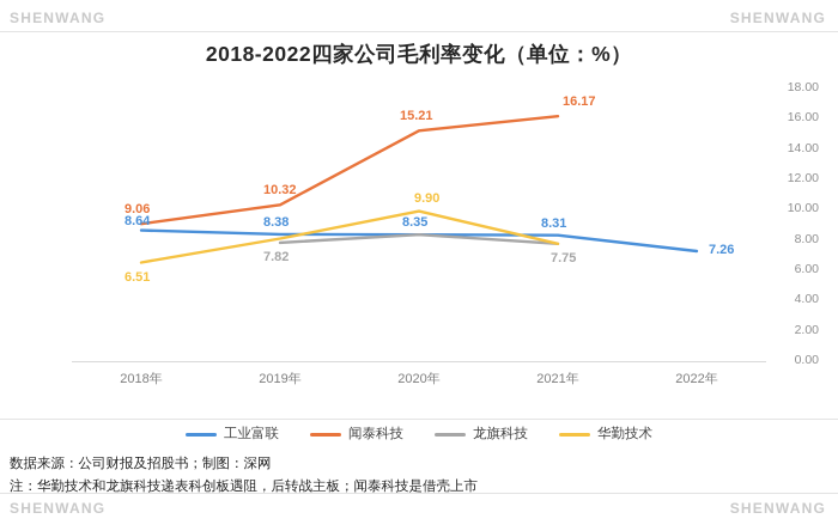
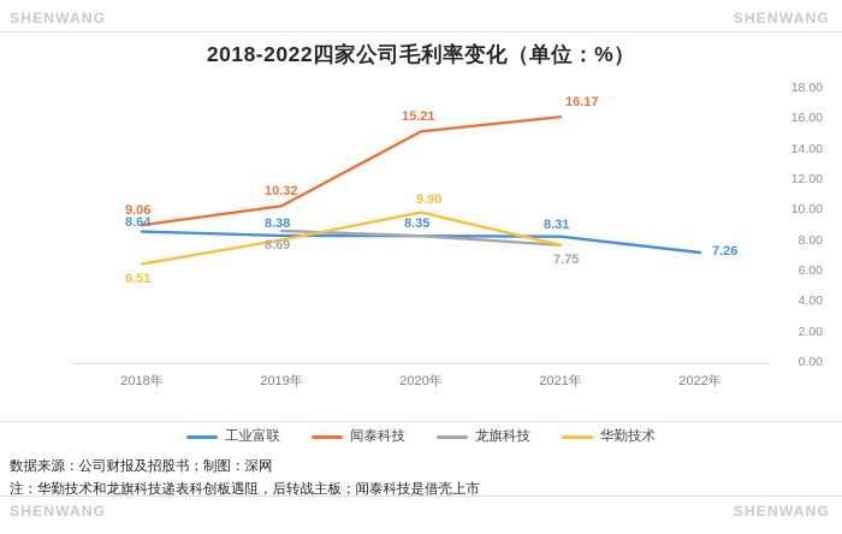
龙旗科技/2019年: 7.82 -> 8.69
